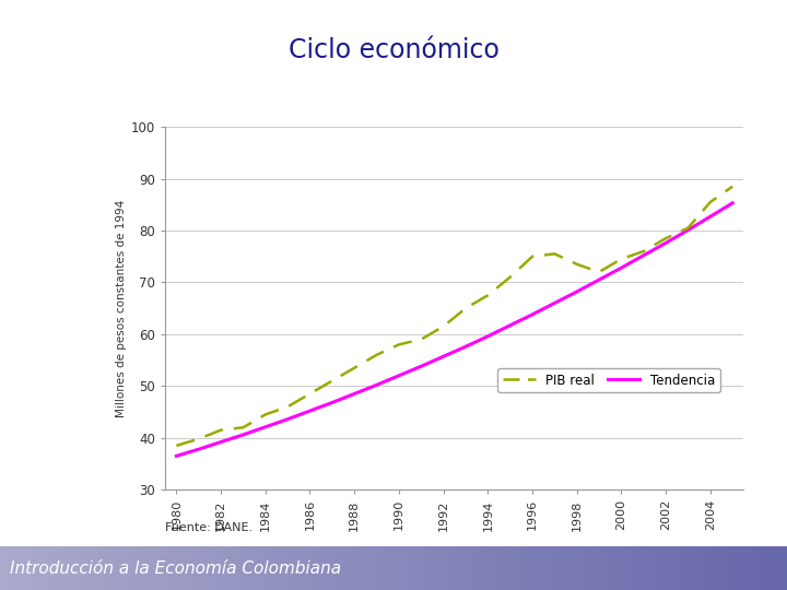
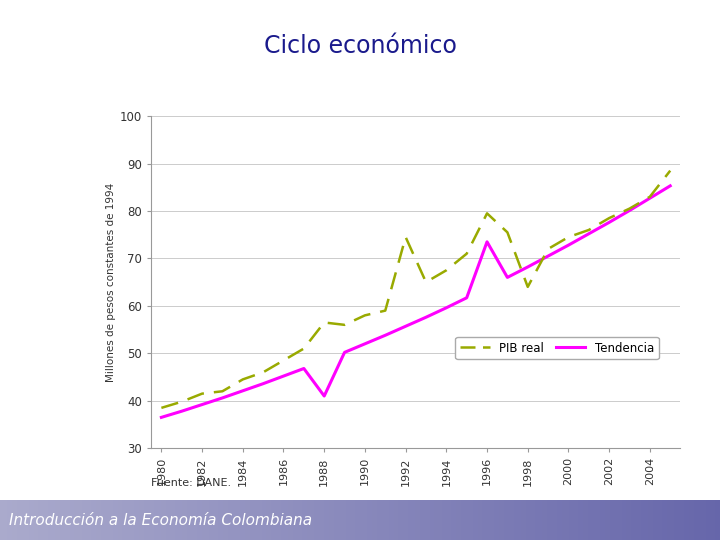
PIB real/1988: 53.5 -> 56.5
Tendencia/1988: 48.5 -> 41.0
PIB real/1992: 61.5 -> 74.5
PIB real/1996: 75.0 -> 79.5
Tendencia/1996: 63.8 -> 73.5
PIB real/1998: 73.5 -> 64.0
PIB real/2004: 85.5 -> 83.0
